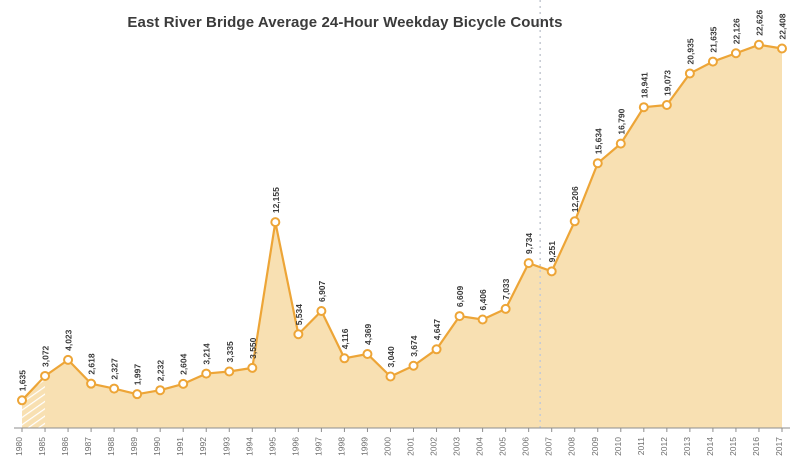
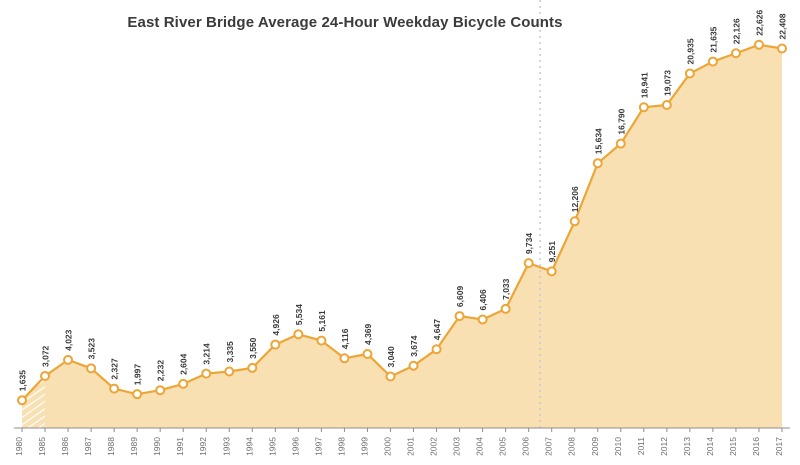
1987: 2,618 -> 3,523
1995: 12,155 -> 4,926
1997: 6,907 -> 5,161
